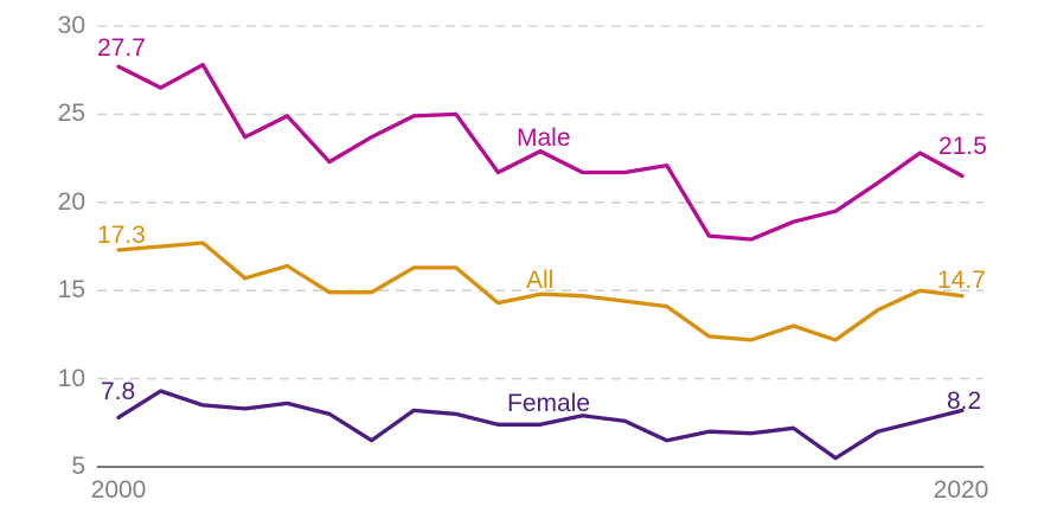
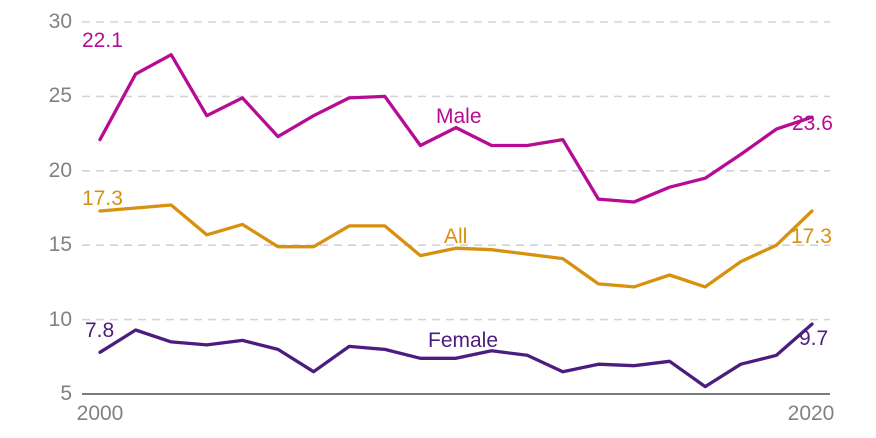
Male/2000: 27.7 -> 22.1
Male/2020: 21.5 -> 23.6
All/2020: 14.7 -> 17.3
Female/2020: 8.2 -> 9.7
